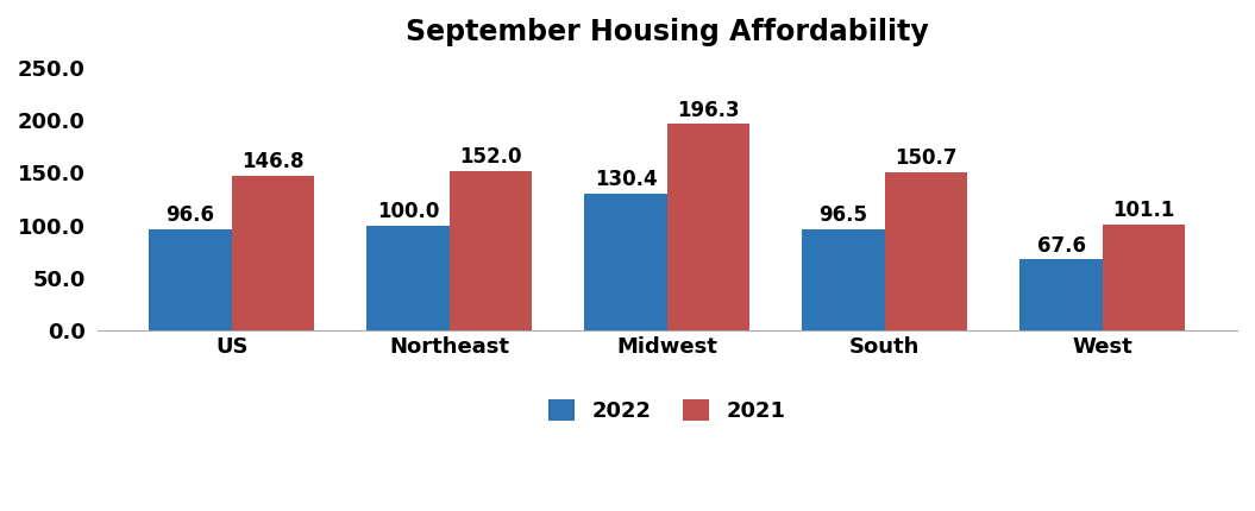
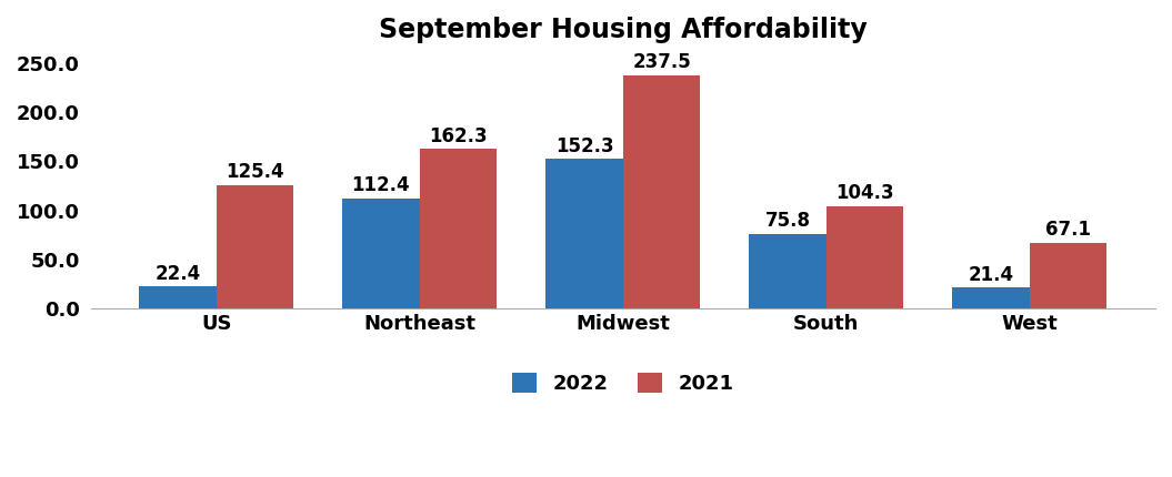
2022/US: 96.6 -> 22.4
2021/US: 146.8 -> 125.4
2022/Northeast: 100.0 -> 112.4
2021/Northeast: 152.0 -> 162.3
2022/Midwest: 130.4 -> 152.3
2021/Midwest: 196.3 -> 237.5
2022/South: 96.5 -> 75.8
2021/South: 150.7 -> 104.3
2022/West: 67.6 -> 21.4
2021/West: 101.1 -> 67.1
